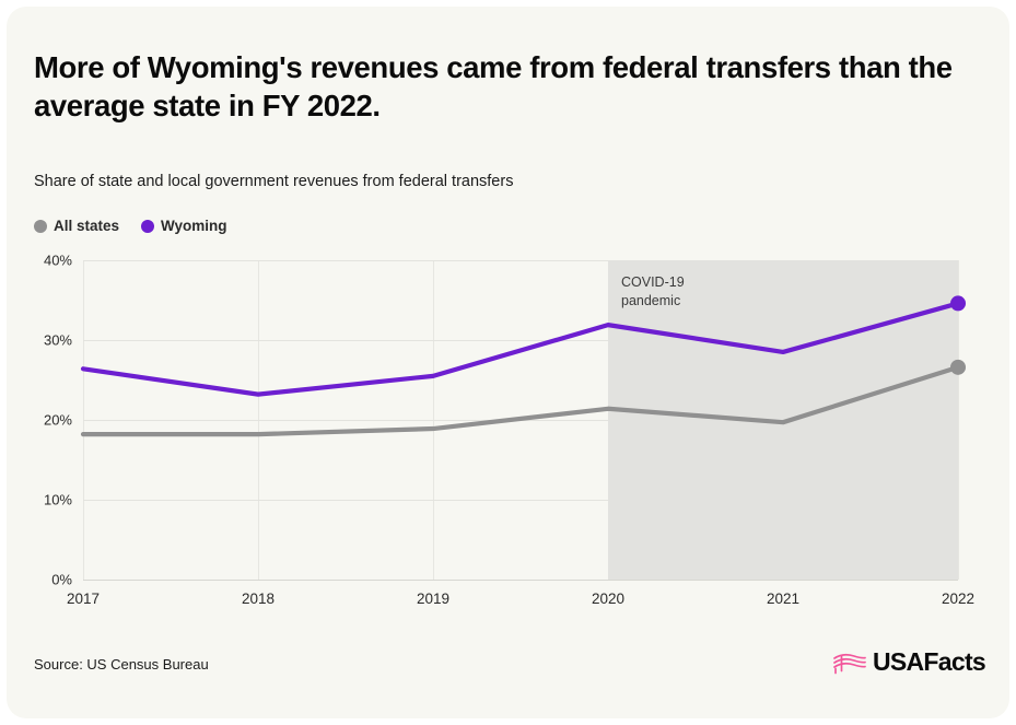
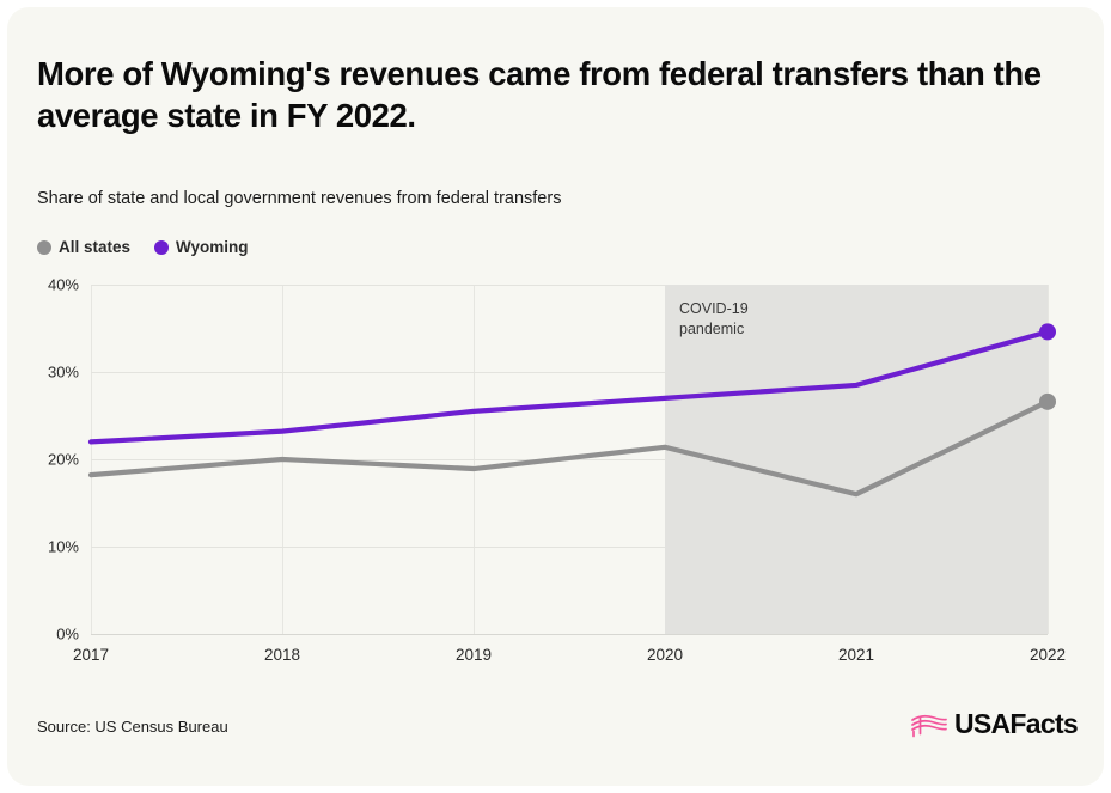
Wyoming/2017: 26% -> 22%
All states/2018: 18% -> 20%
Wyoming/2020: 32% -> 27%
All states/2021: 20% -> 16%
